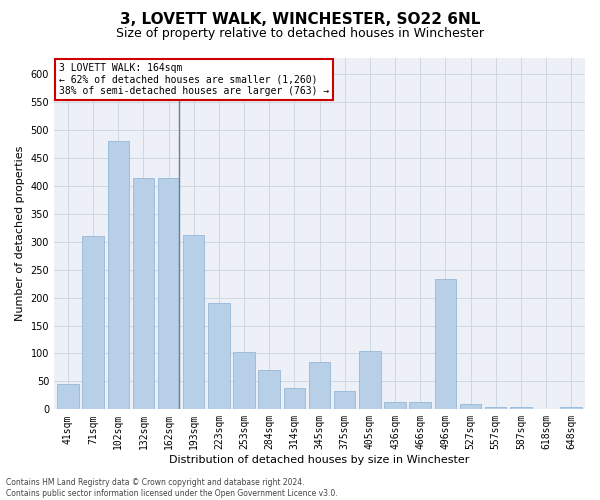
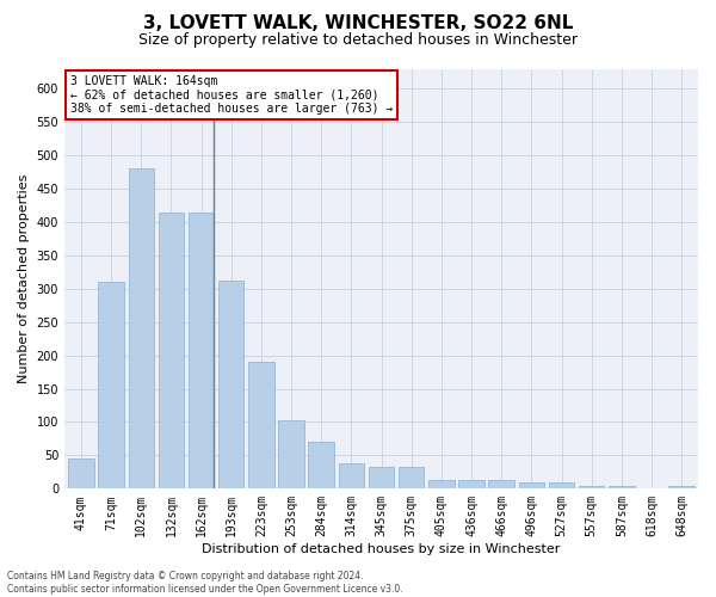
345sqm: 84 -> 32
405sqm: 104 -> 14
496sqm: 234 -> 10
